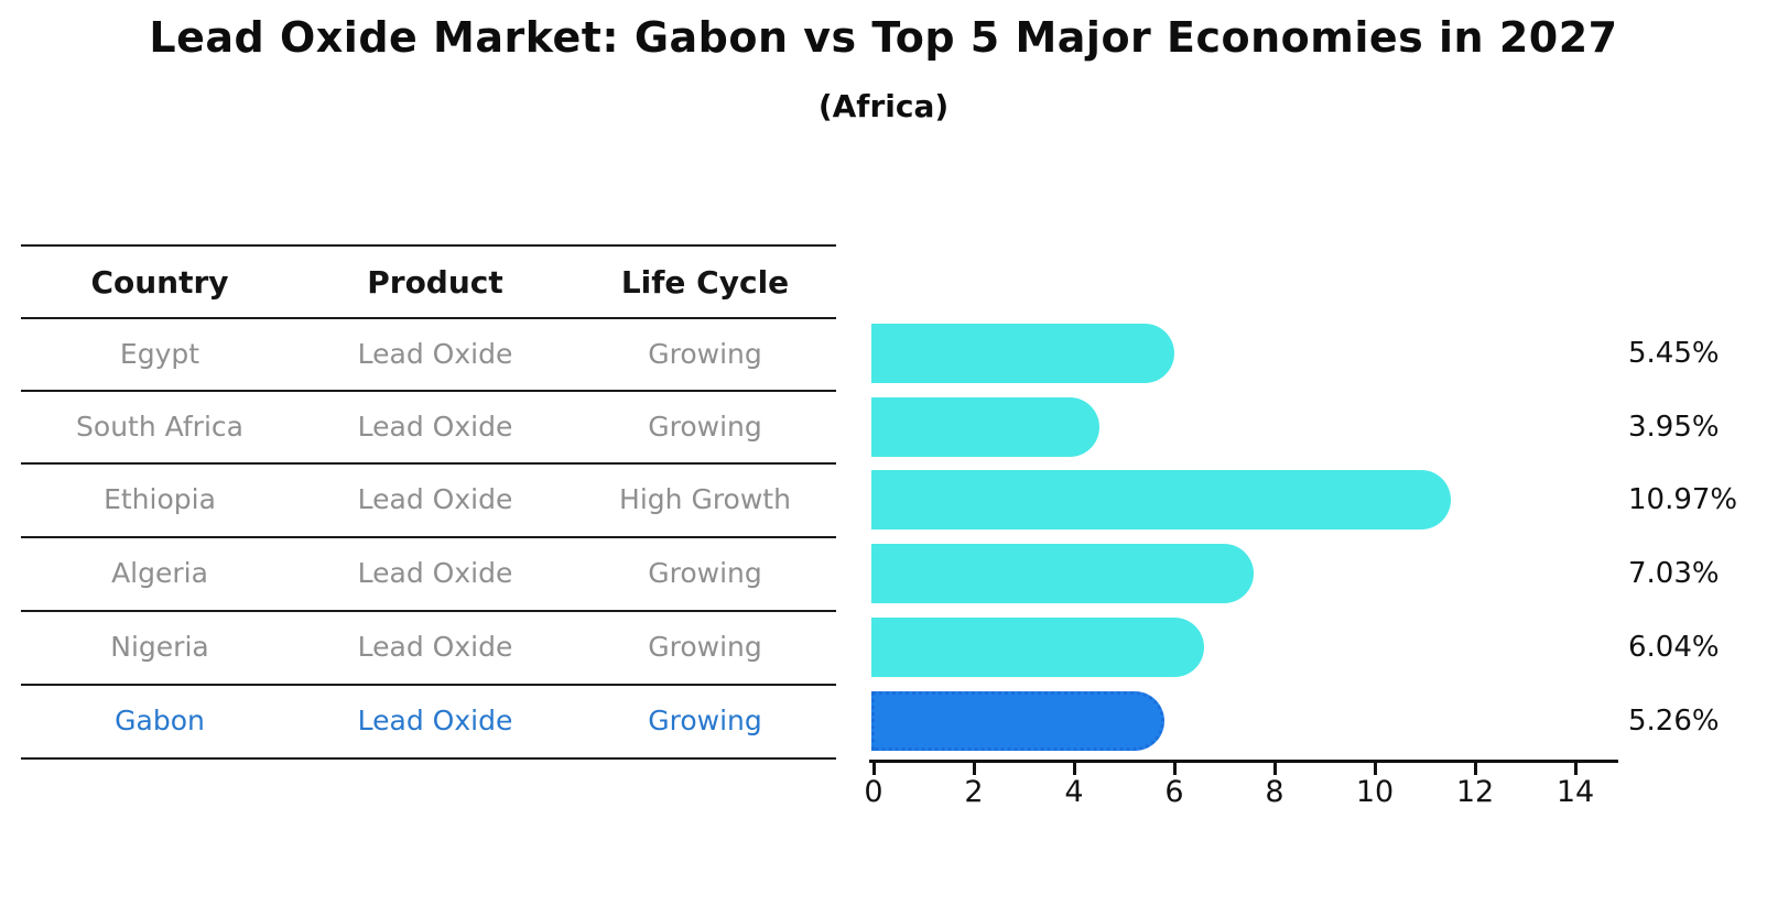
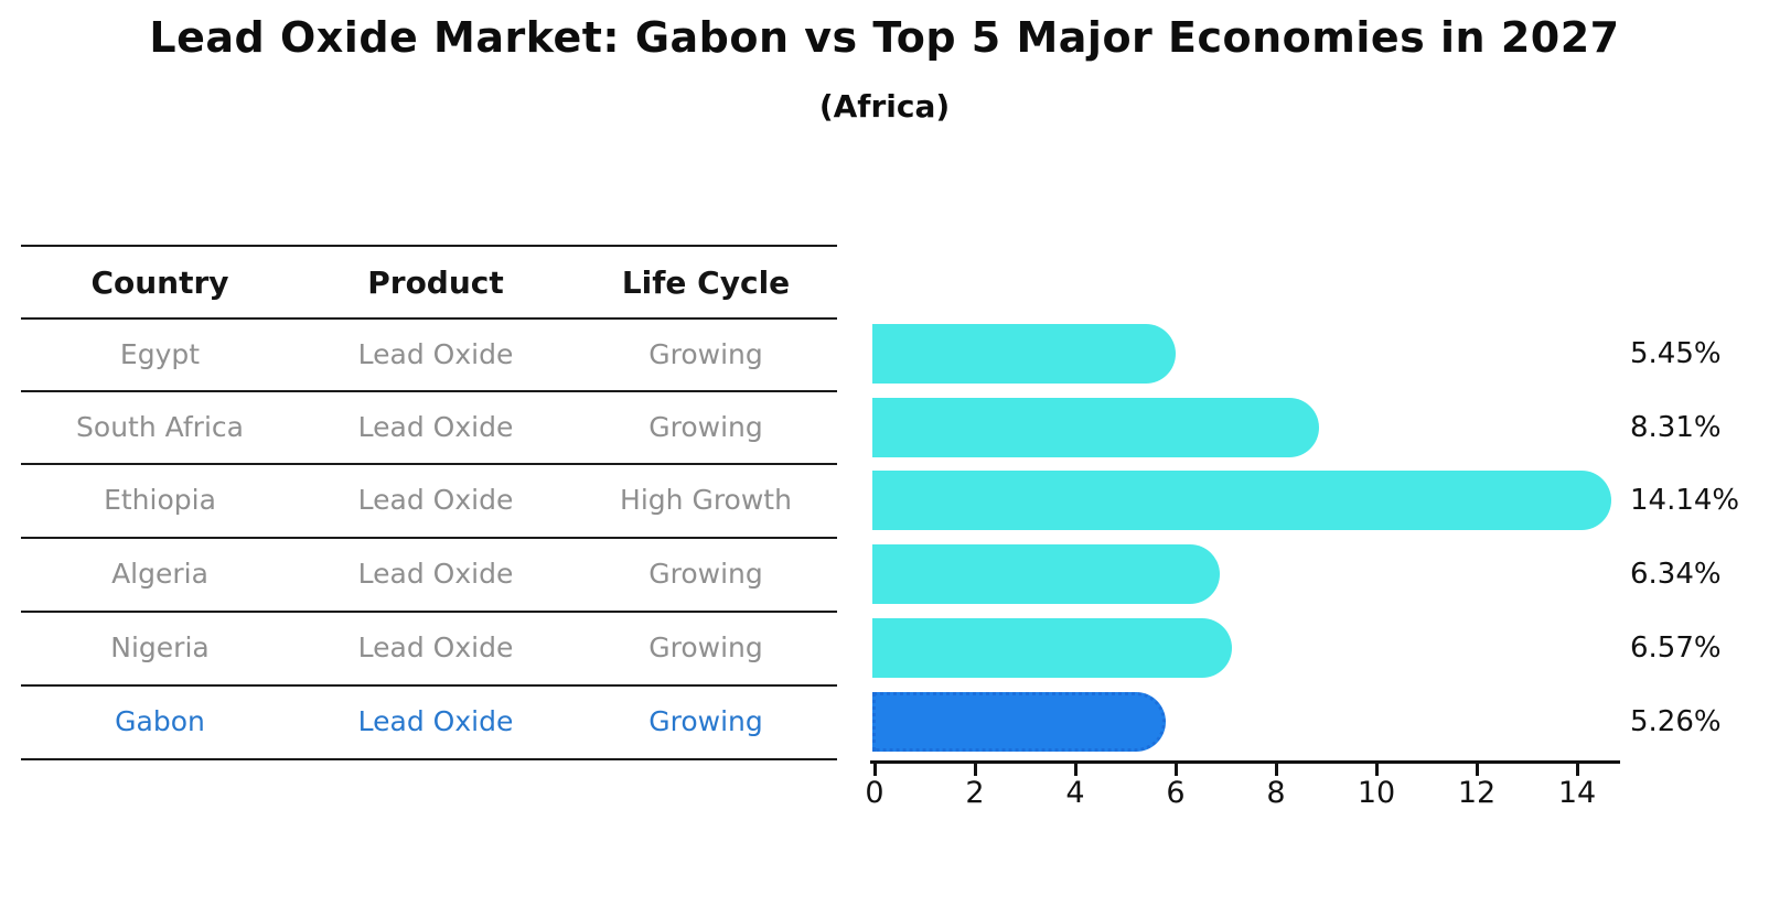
South Africa: 3.95% -> 8.31%
Ethiopia: 10.97% -> 14.14%
Algeria: 7.03% -> 6.34%
Nigeria: 6.04% -> 6.57%
